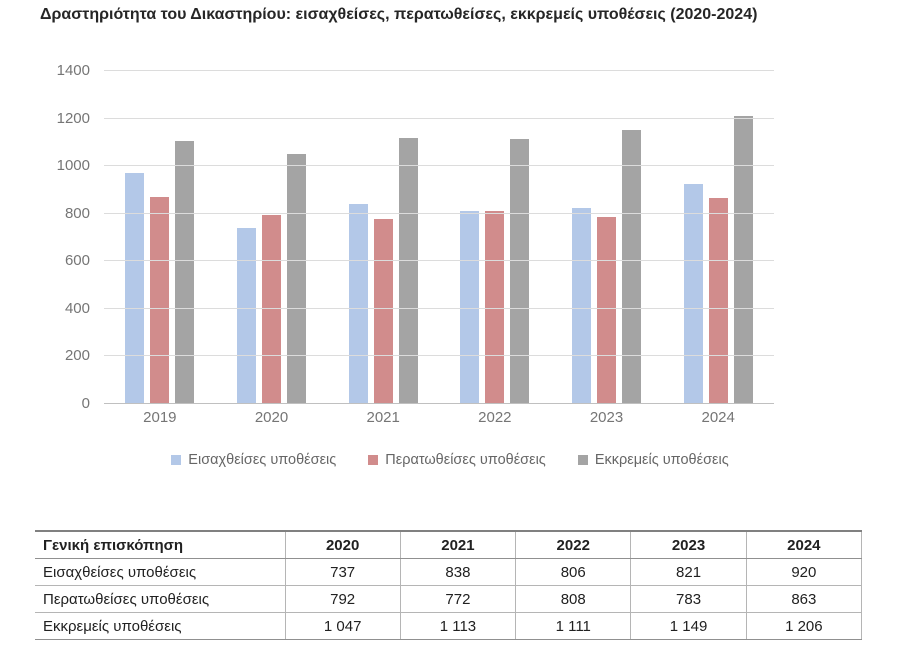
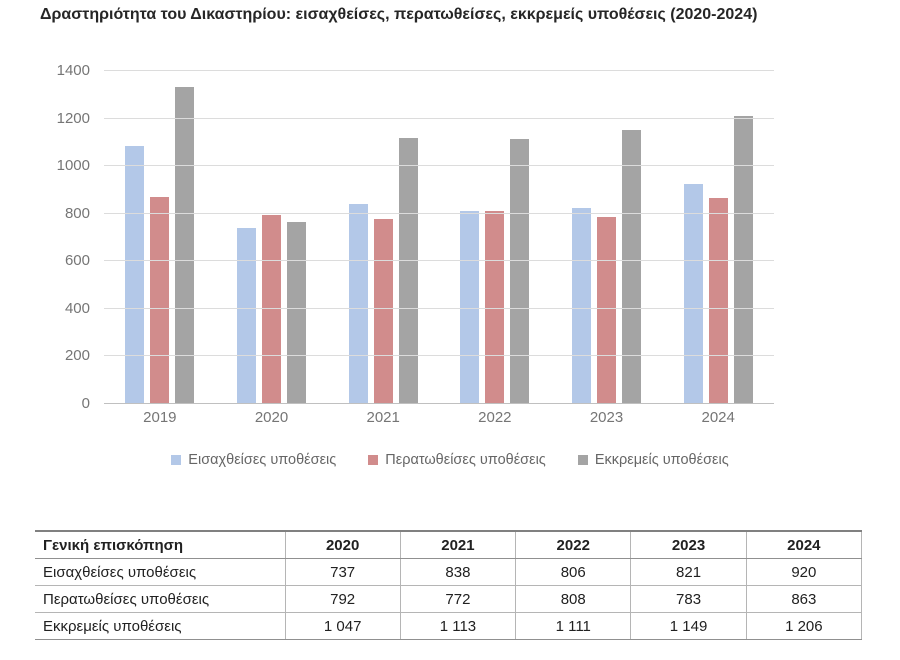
Εισαχθείσες υποθέσεις/2019: 970 -> 1080
Εκκρεμείς υποθέσεις/2019: 1100 -> 1330
Εκκρεμείς υποθέσεις/2020: 1050 -> 760
